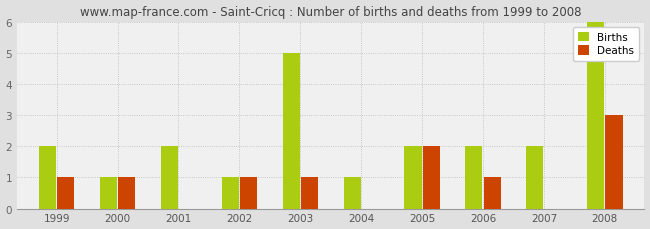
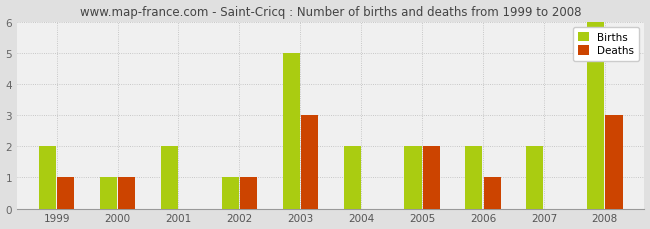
Deaths/2003: 1 -> 3
Births/2004: 1 -> 2
